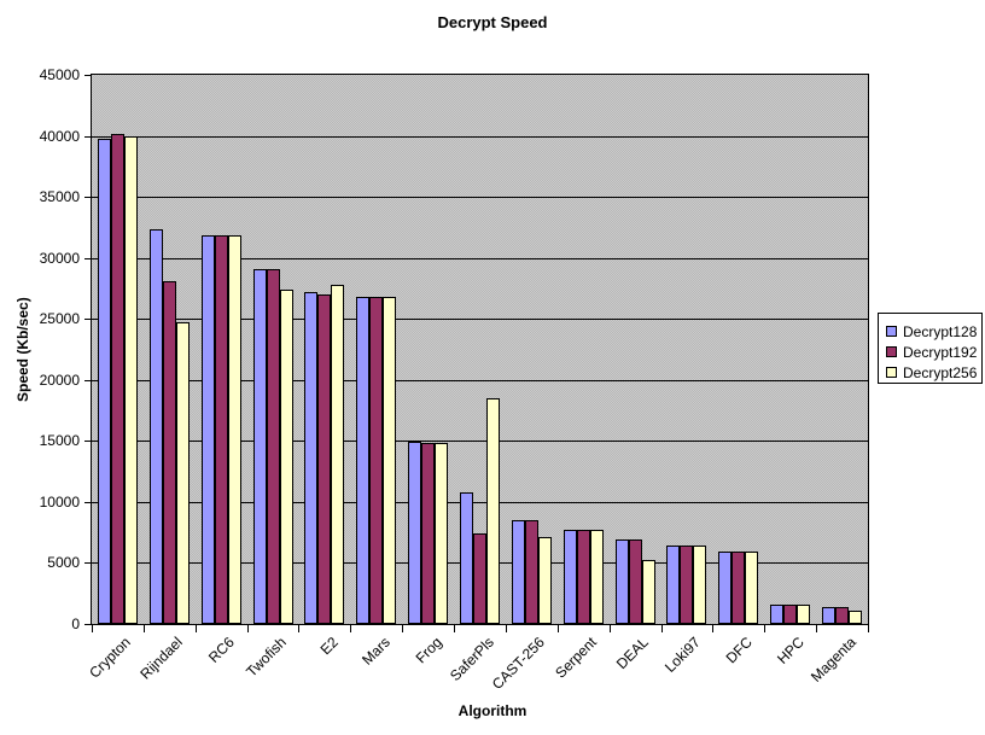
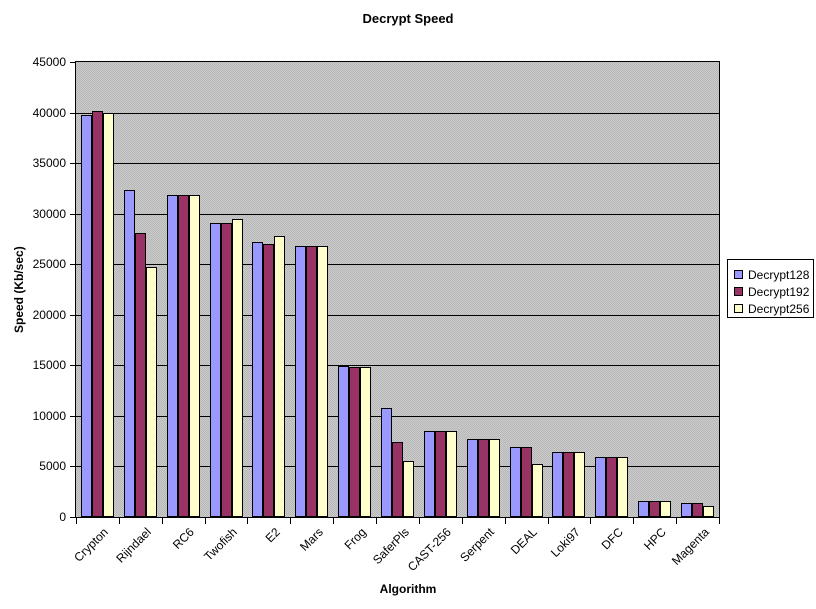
Decrypt256/Twofish: 27400 -> 29500
Decrypt256/SaferPls: 18500 -> 5500
Decrypt256/CAST-256: 7100 -> 8500
